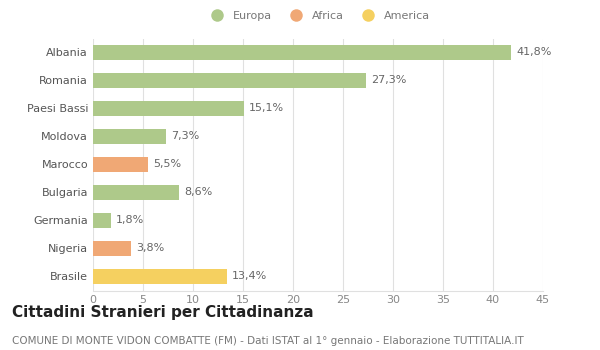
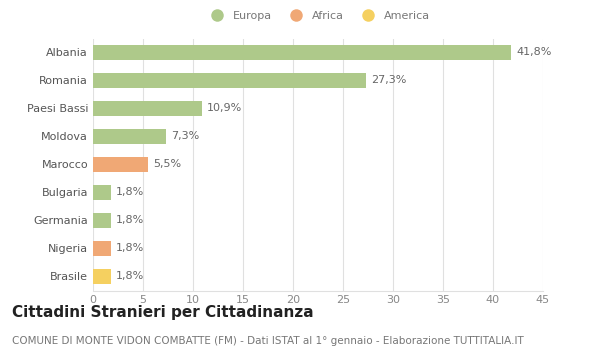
Paesi Bassi: 15,1% -> 10,9%
Bulgaria: 8,6% -> 1,8%
Nigeria: 3,8% -> 1,8%
Brasile: 13,4% -> 1,8%
